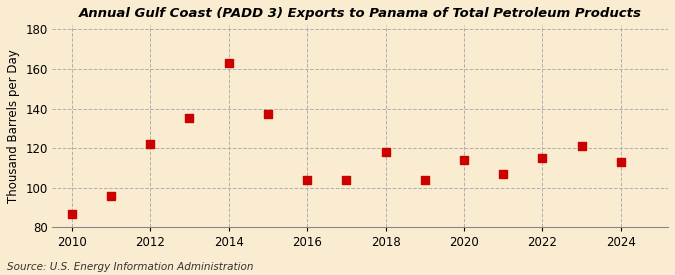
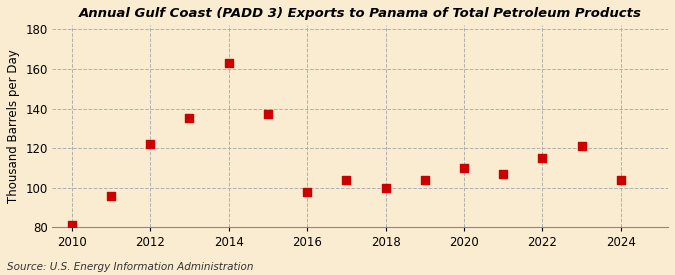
2010: 87 -> 81
2016: 104 -> 98
2018: 118 -> 100
2020: 114 -> 110
2024: 113 -> 104
